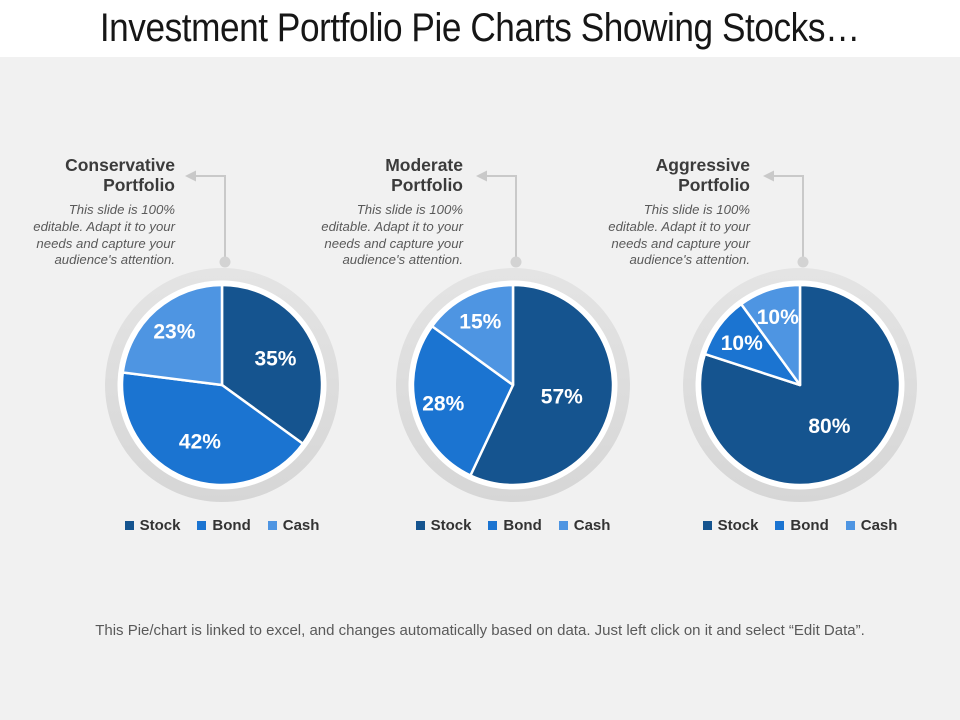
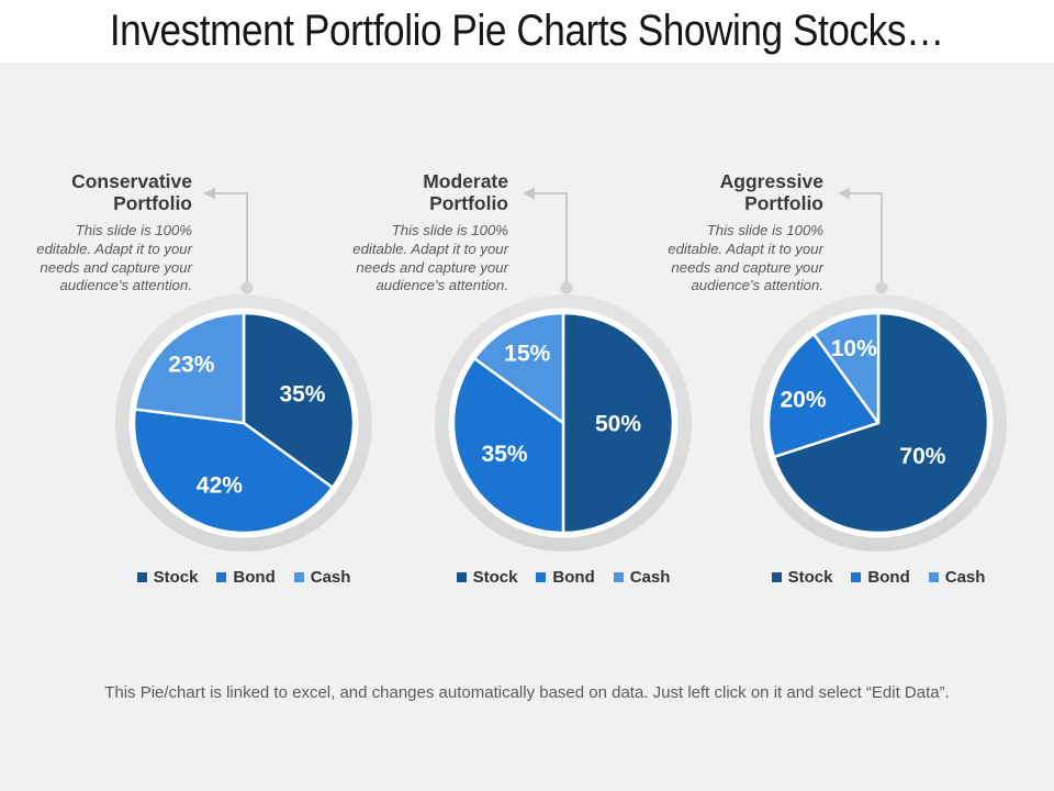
Moderate Portfolio/Stock: 57% -> 50%
Moderate Portfolio/Bond: 28% -> 35%
Aggressive Portfolio/Stock: 80% -> 70%
Aggressive Portfolio/Bond: 10% -> 20%
